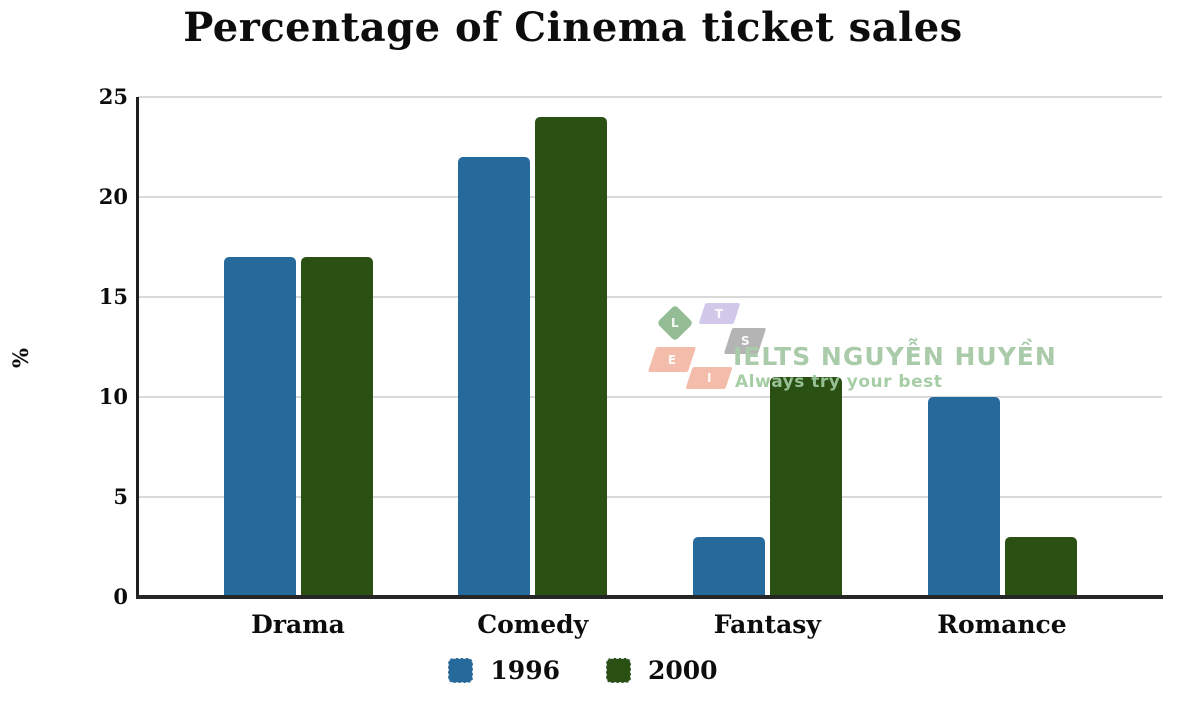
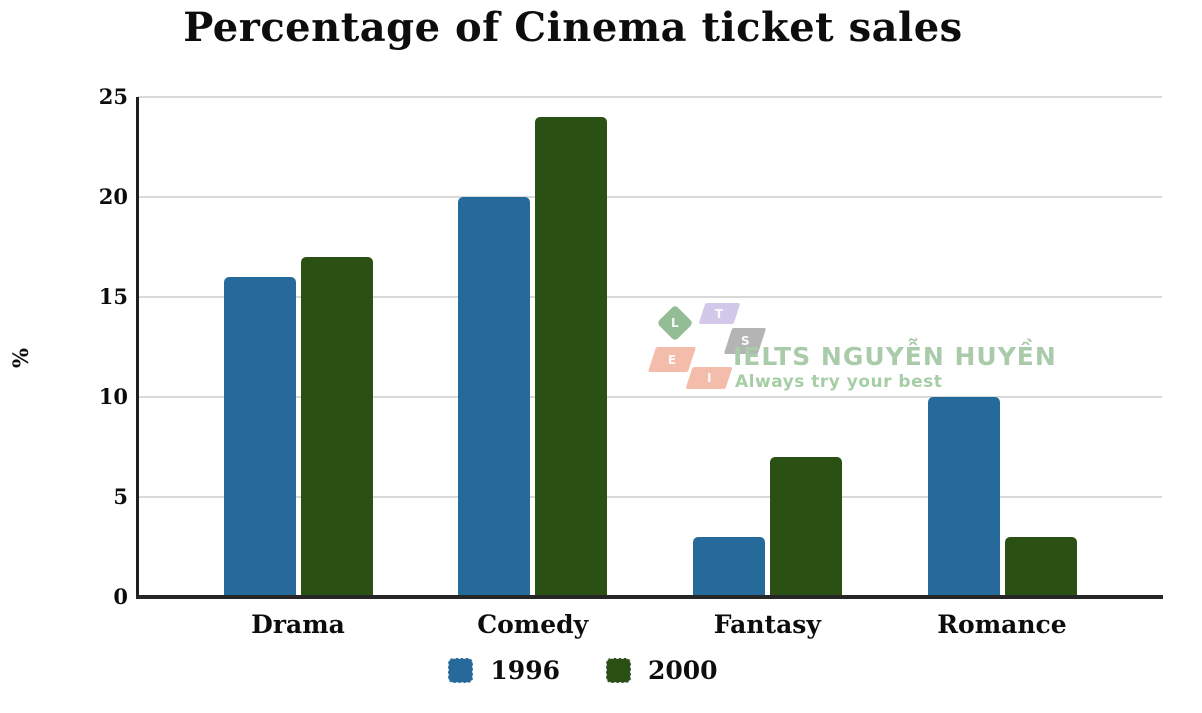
1996/Drama: 17 -> 16
1996/Comedy: 22 -> 20
2000/Fantasy: 11 -> 7
